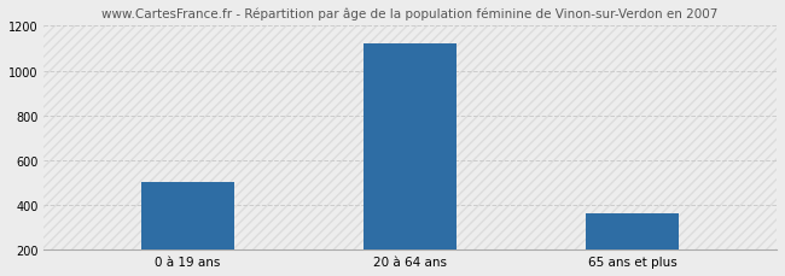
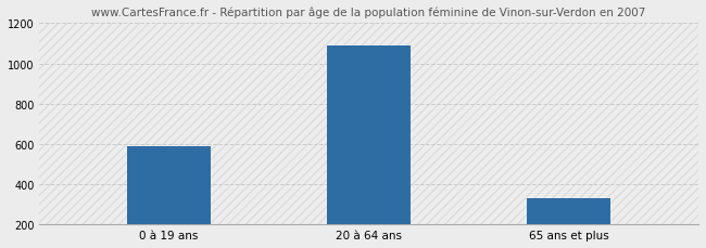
0 à 19 ans: 500 -> 590
20 à 64 ans: 1120 -> 1090
65 ans et plus: 360 -> 330
